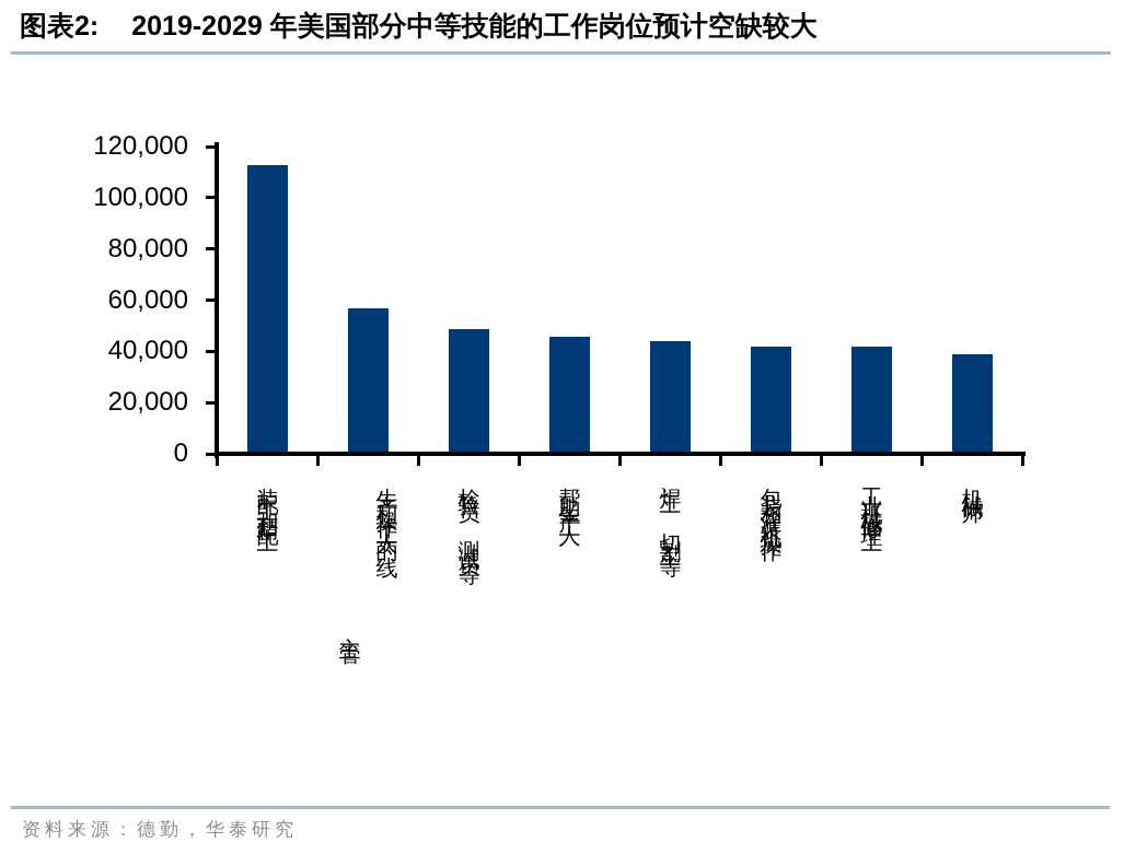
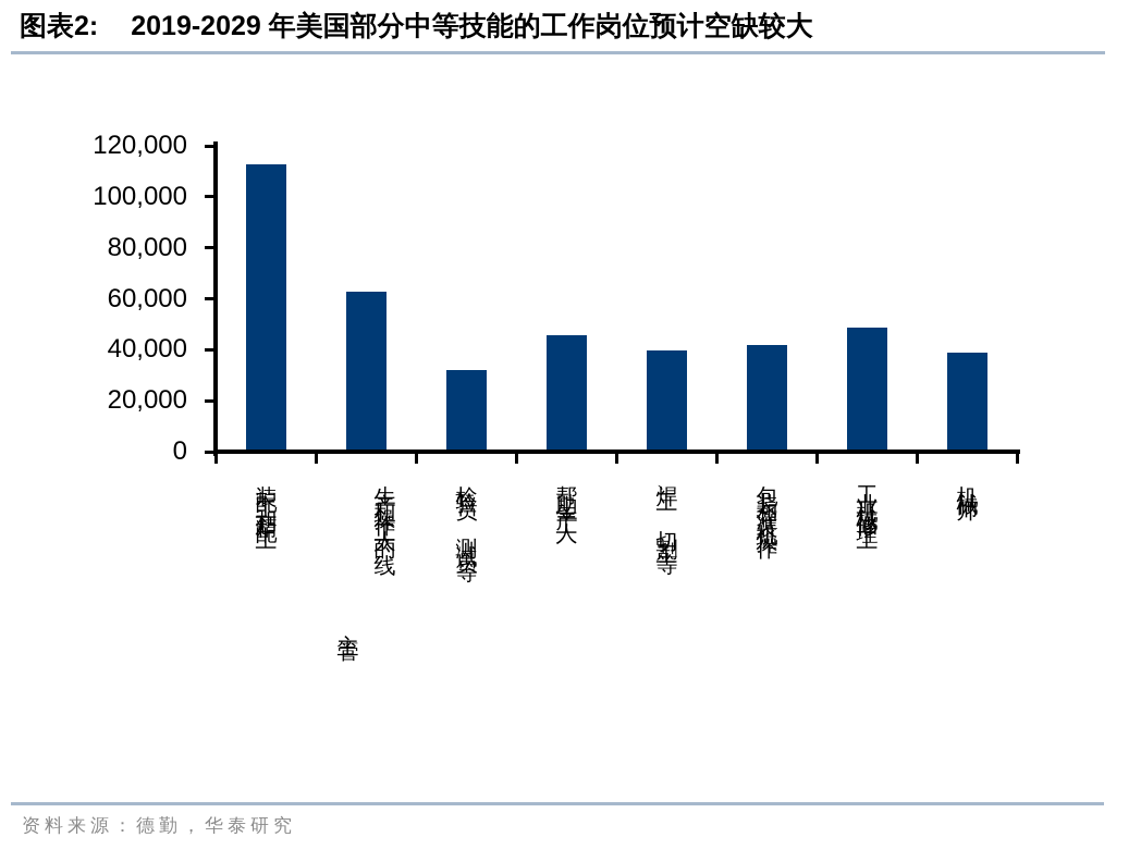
生产和操作工人的一线主管: 56000 -> 62000
检验员、测试员等: 48000 -> 31000
焊工、切割工等: 43000 -> 39000
工业机械修理工: 41000 -> 48000
